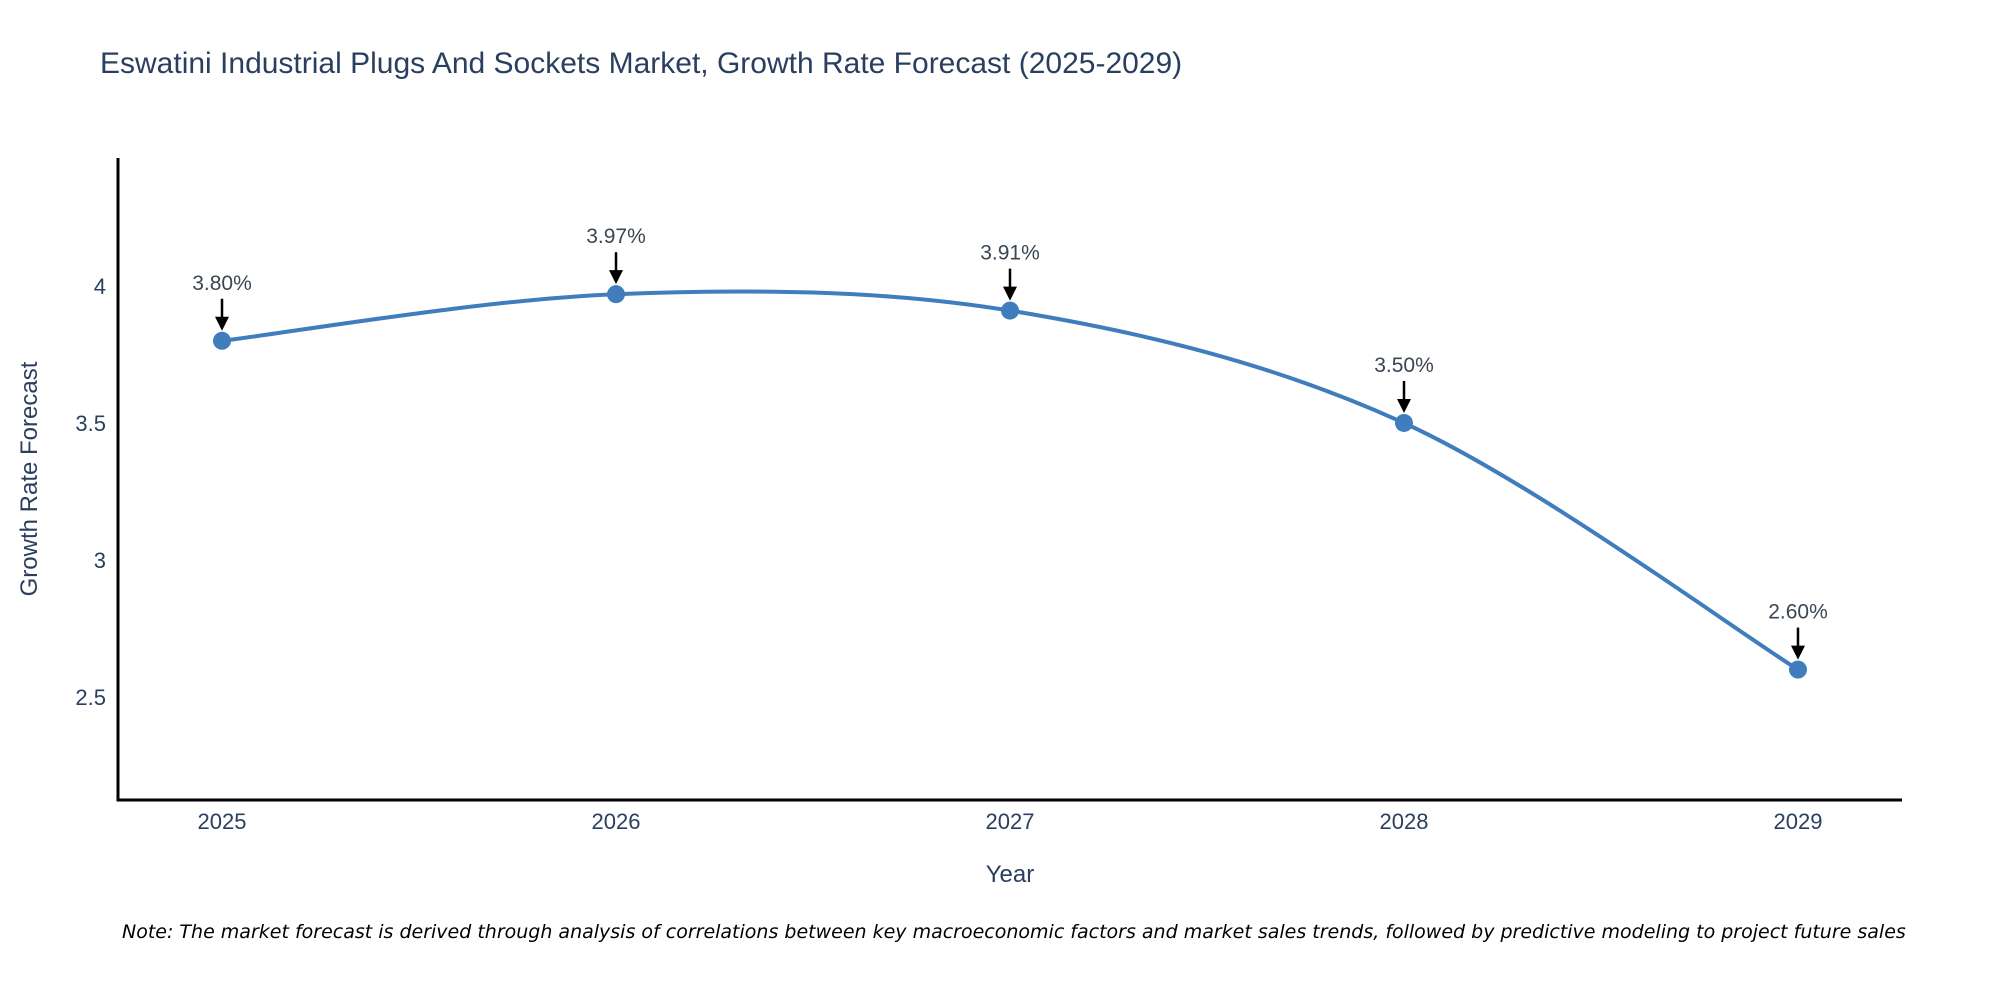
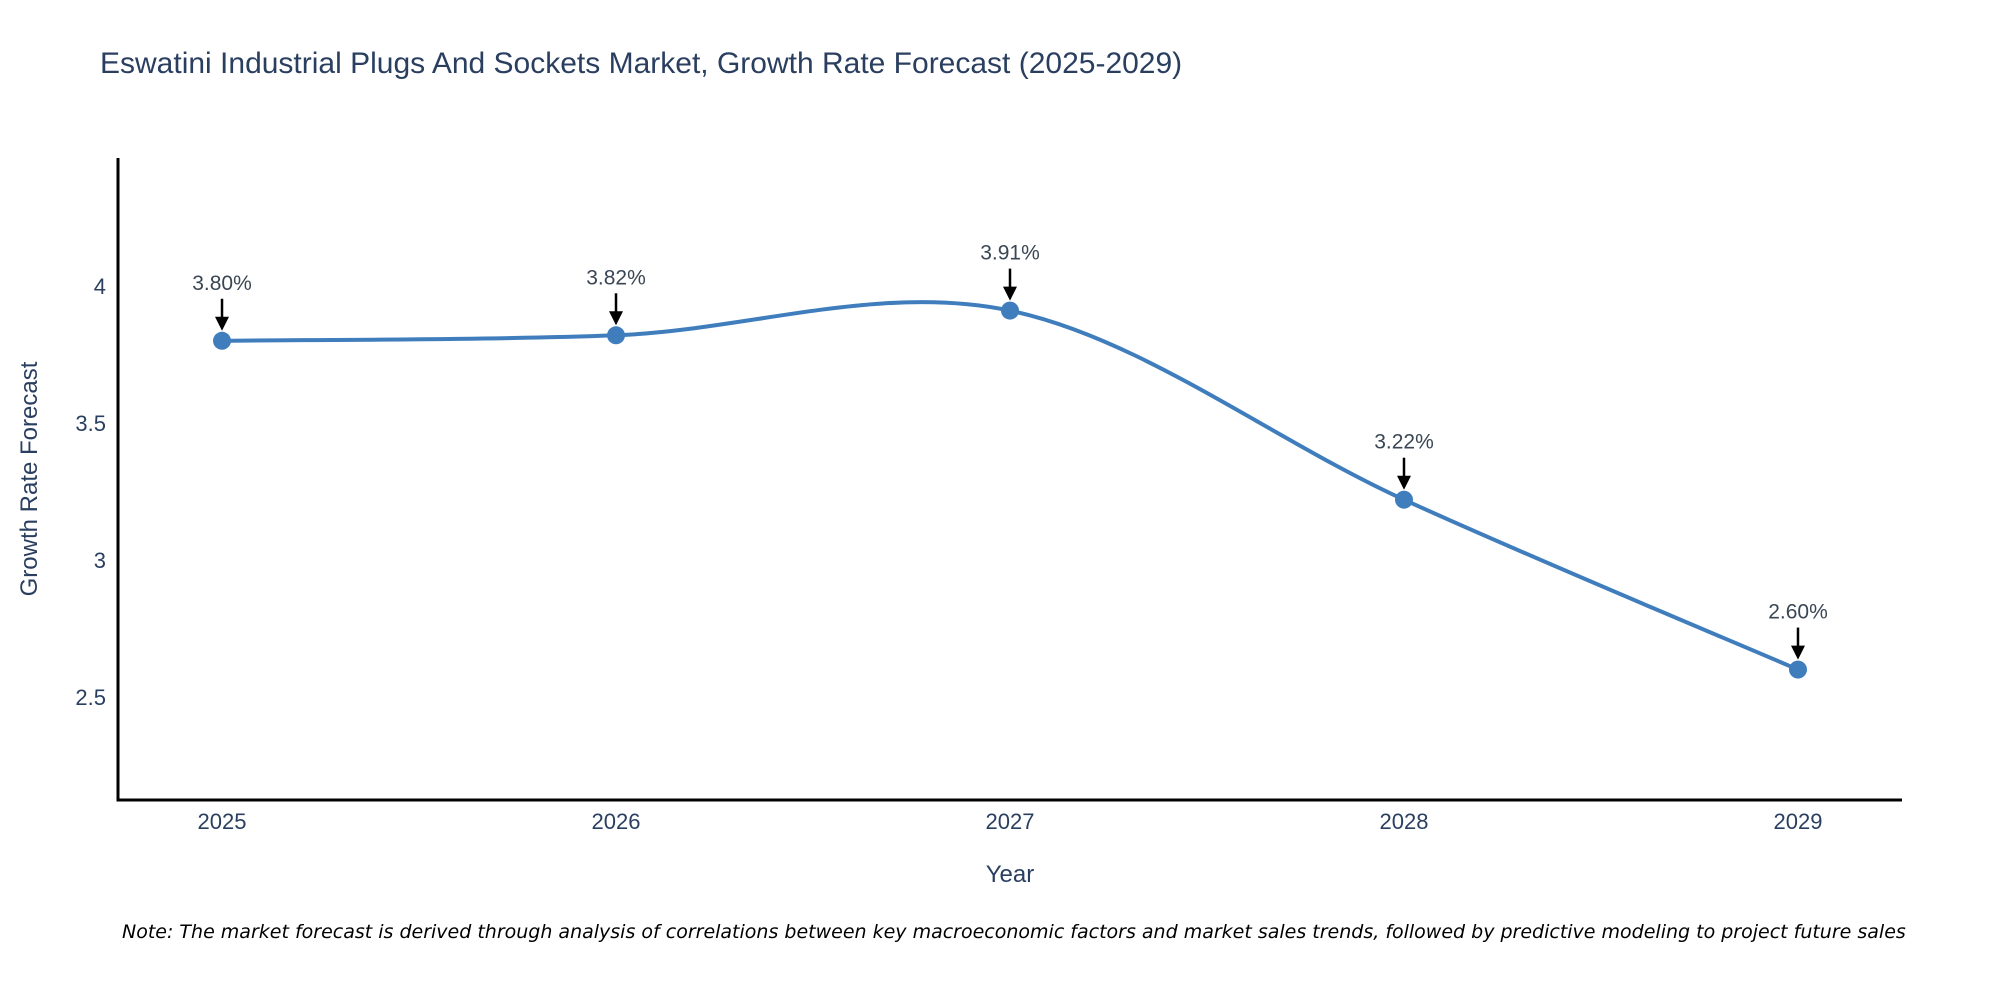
2026: 3.97% -> 3.82%
2028: 3.50% -> 3.22%
